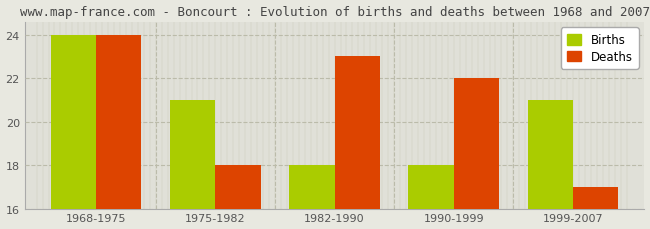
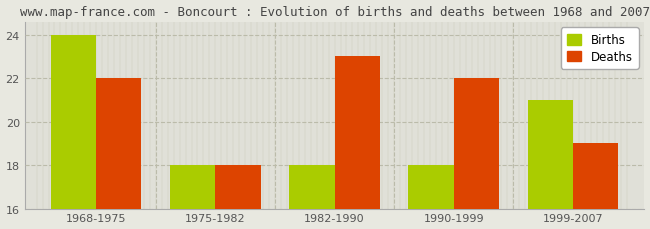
Deaths/1968-1975: 24 -> 22
Births/1975-1982: 21 -> 18
Deaths/1999-2007: 17 -> 19
